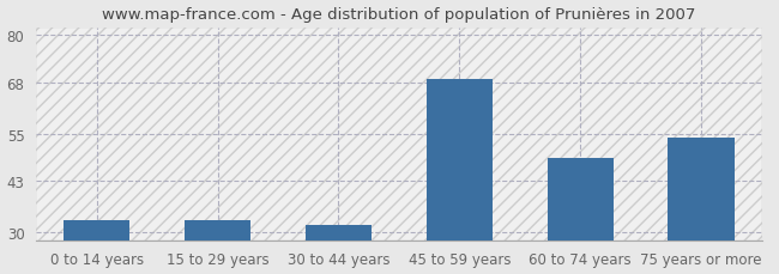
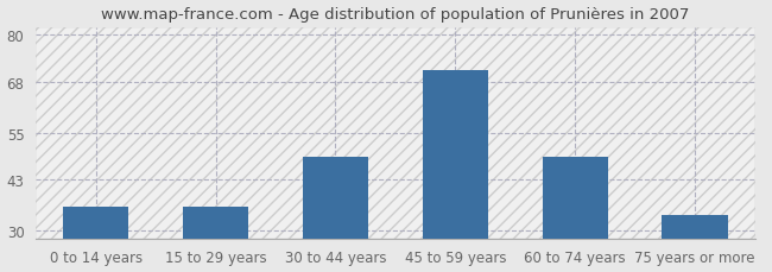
0 to 14 years: 33 -> 36
15 to 29 years: 33 -> 36
30 to 44 years: 32 -> 49
45 to 59 years: 69 -> 71
75 years or more: 54 -> 34
